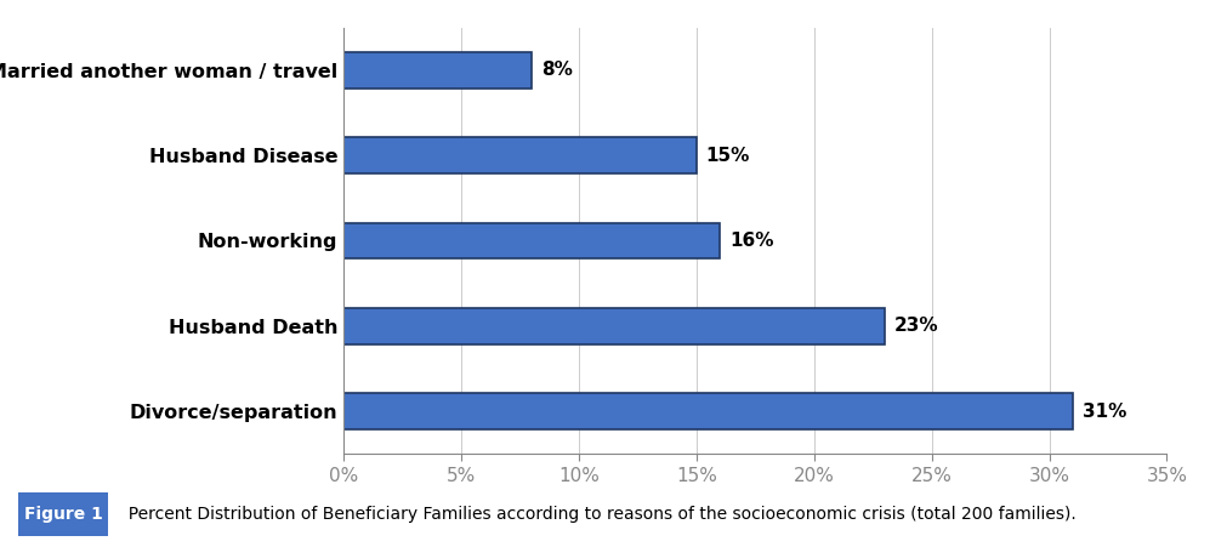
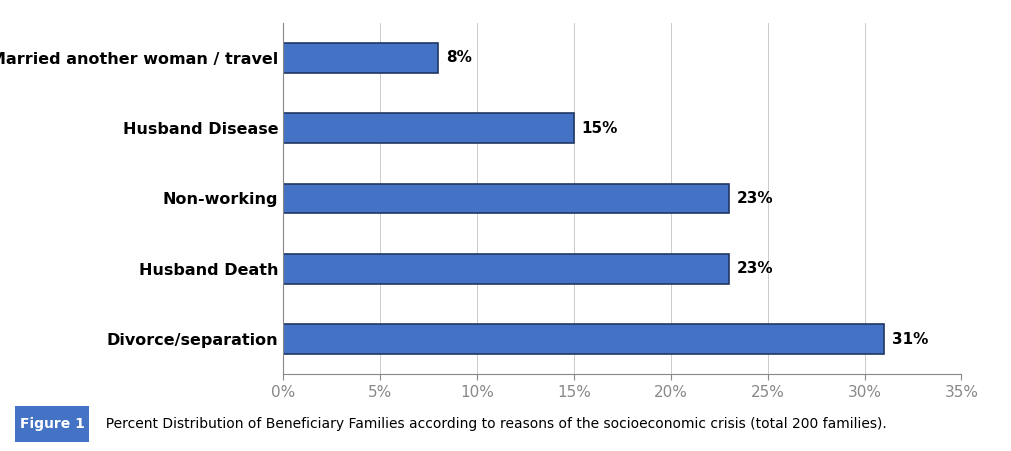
Non-working: 16% -> 23%
